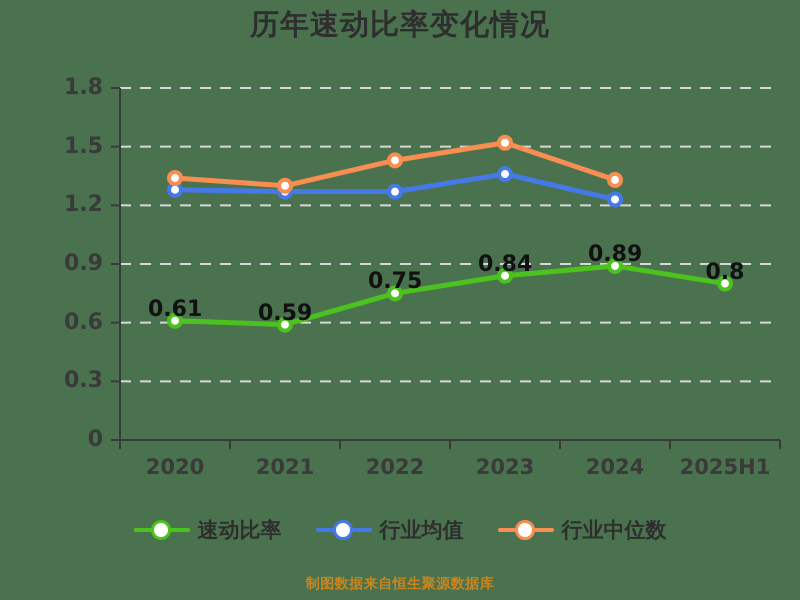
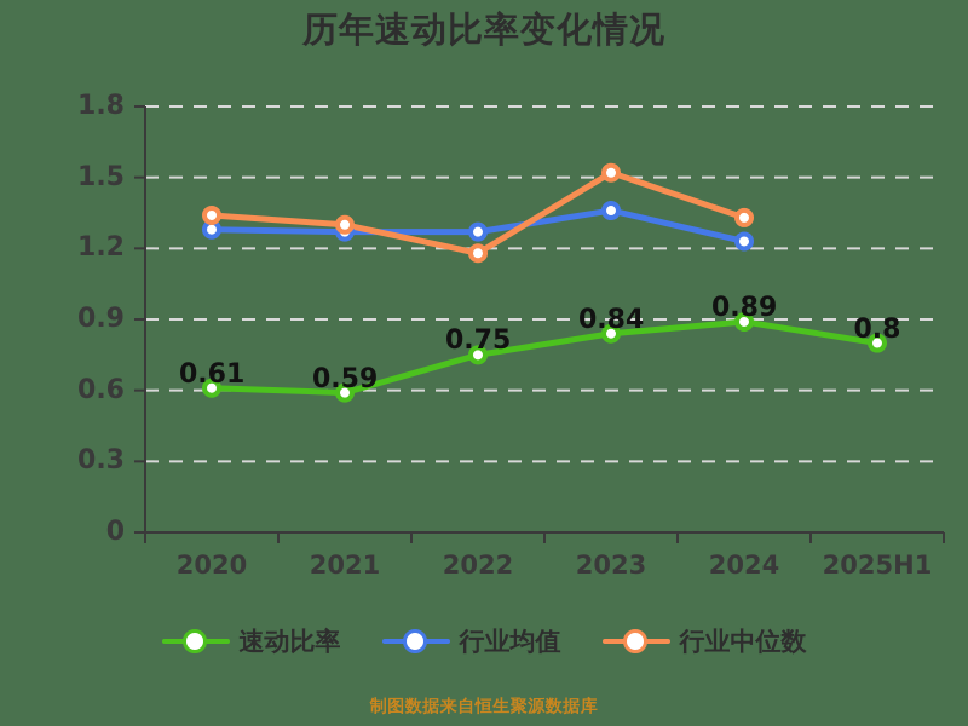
行业中位数/2022: 1.43 -> 1.18
